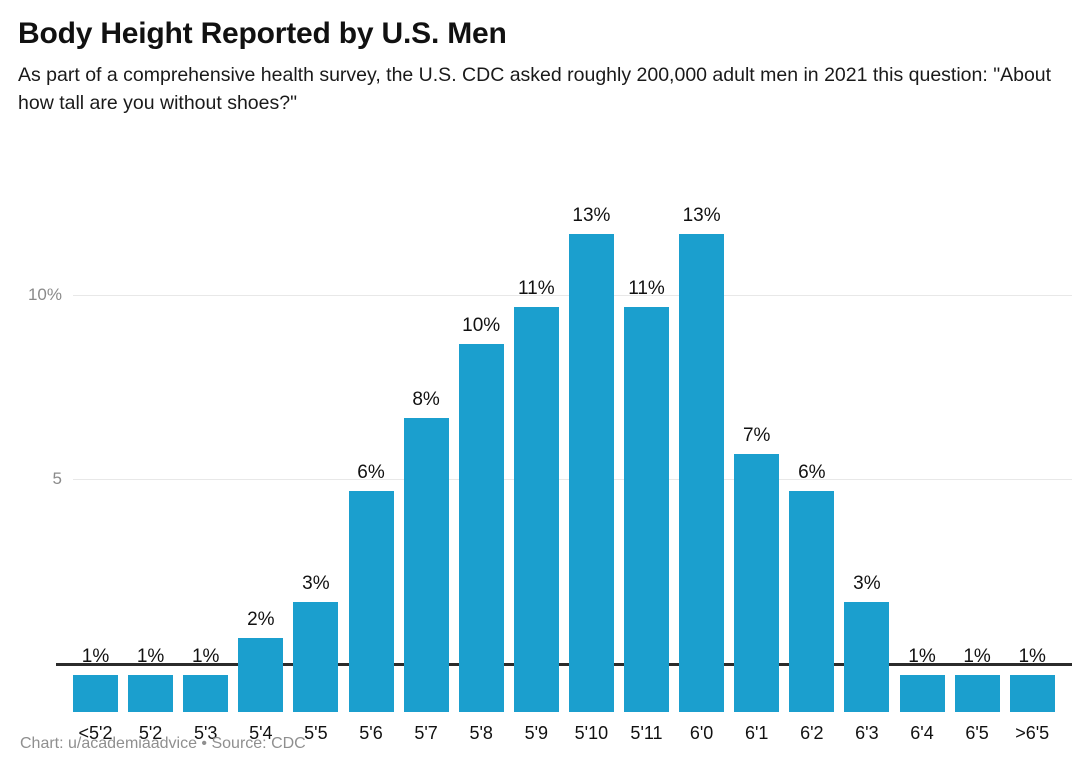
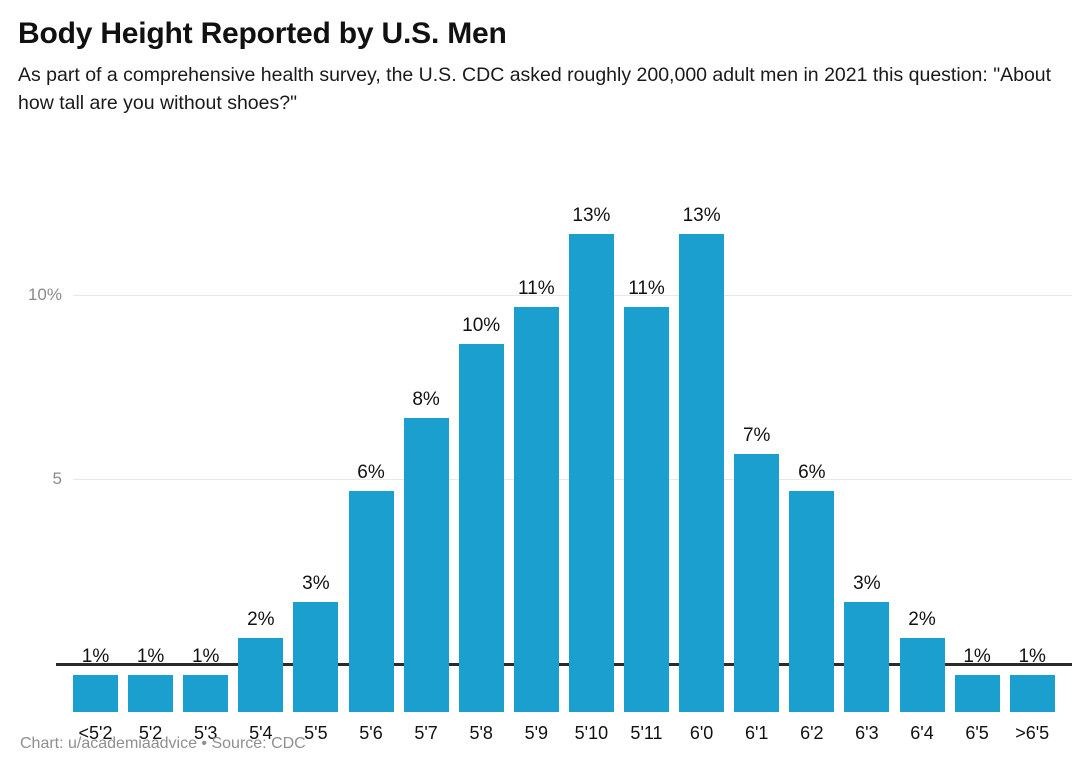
6'4: 1% -> 2%
